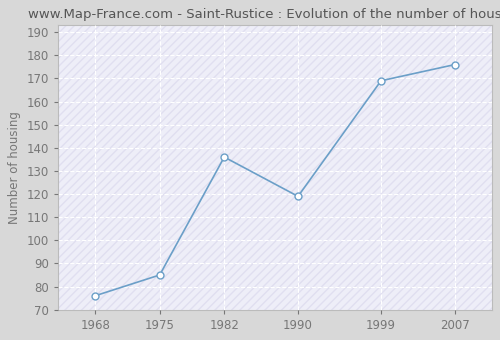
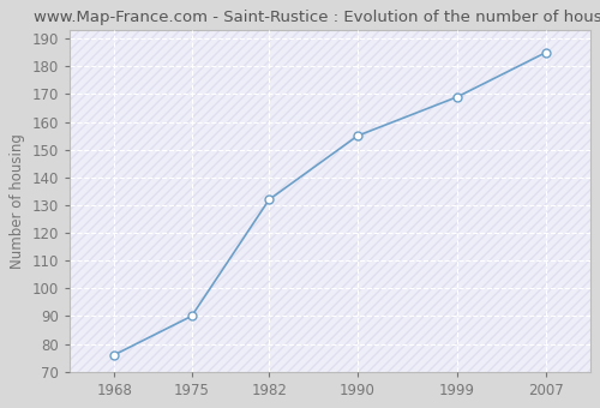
1975: 85 -> 90
1982: 136 -> 132
1990: 119 -> 155
2007: 176 -> 185
